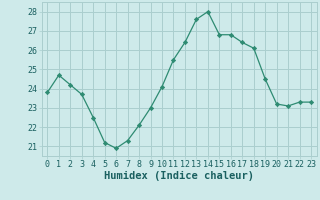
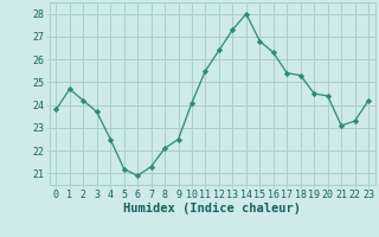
9: 23.0 -> 22.5
13: 27.6 -> 27.3
16: 26.8 -> 26.3
17: 26.4 -> 25.4
18: 26.1 -> 25.3
20: 23.2 -> 24.4
23: 23.3 -> 24.2
